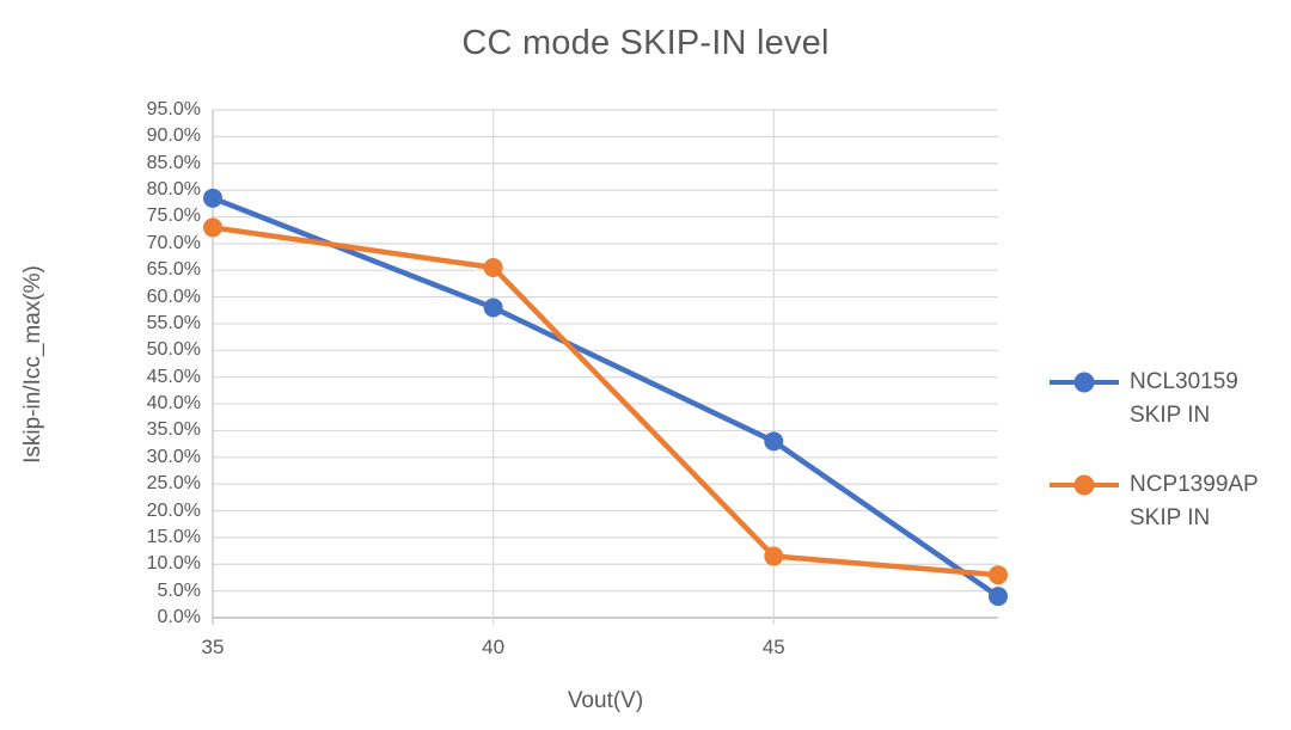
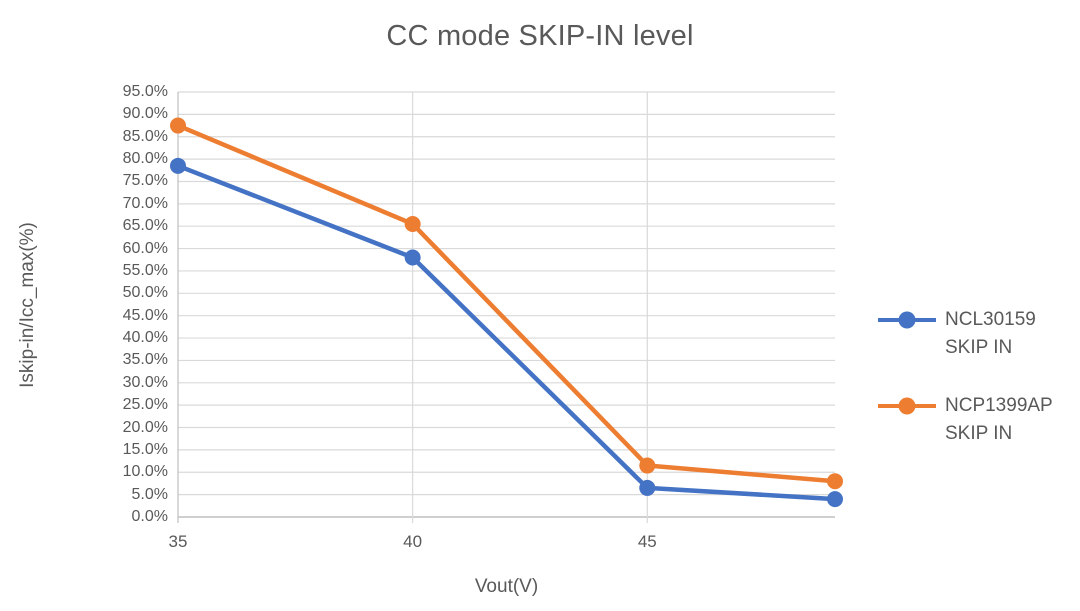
NCP1399AP SKIP IN/35: 73% -> 88%
NCL30159 SKIP IN/45: 33% -> 6%
